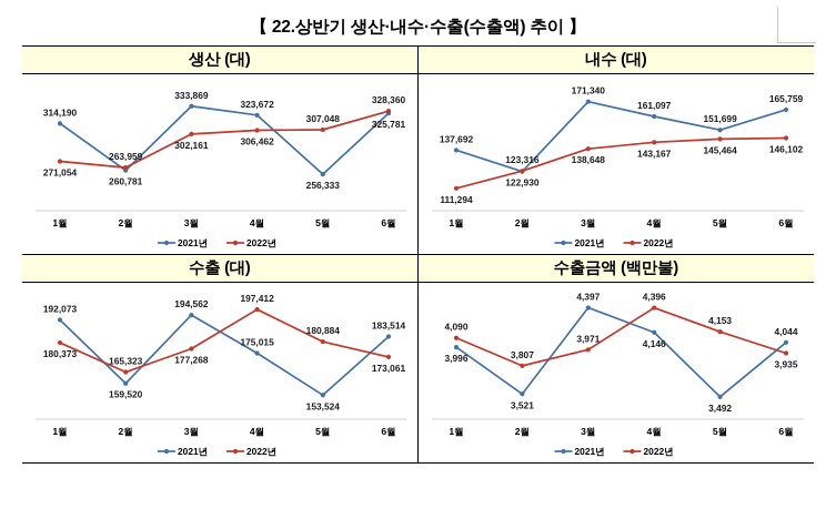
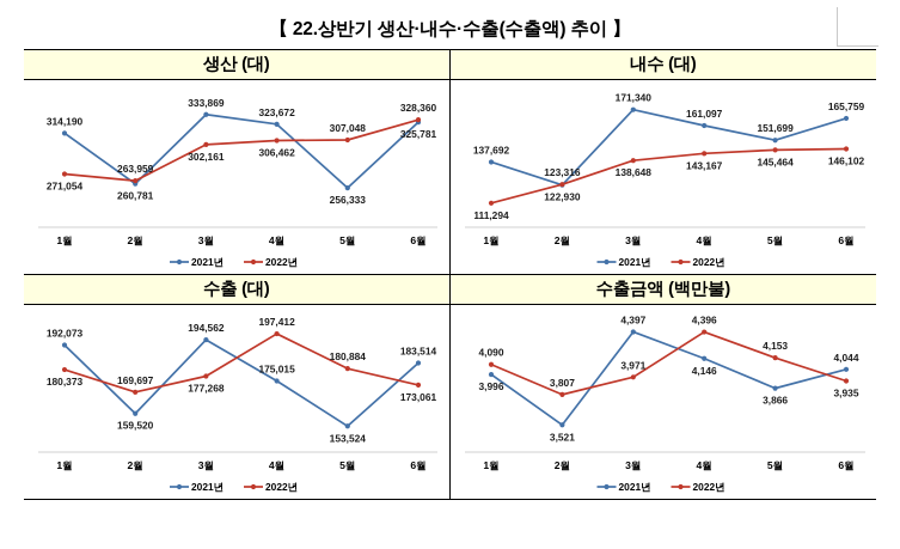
수출 (대)/2022년/2월: 165,323 -> 169,697
수출금액 (백만불)/2021년/5월: 3,492 -> 3,866
